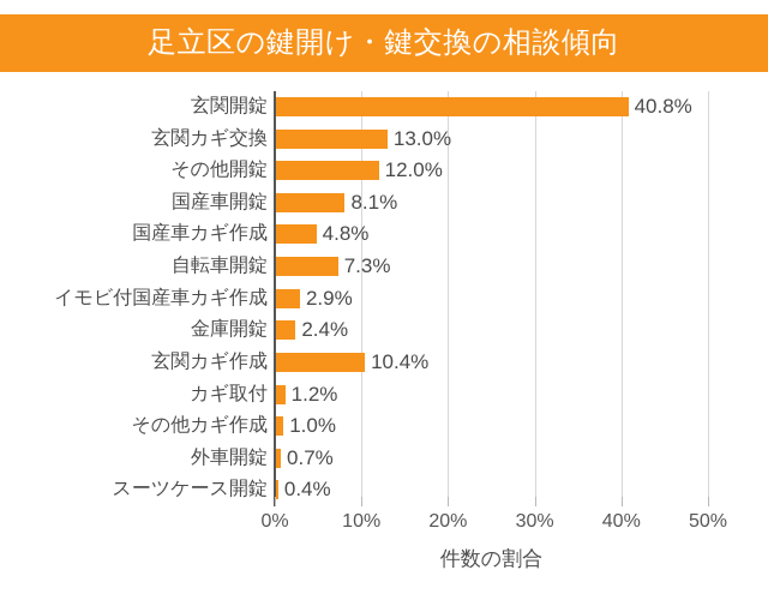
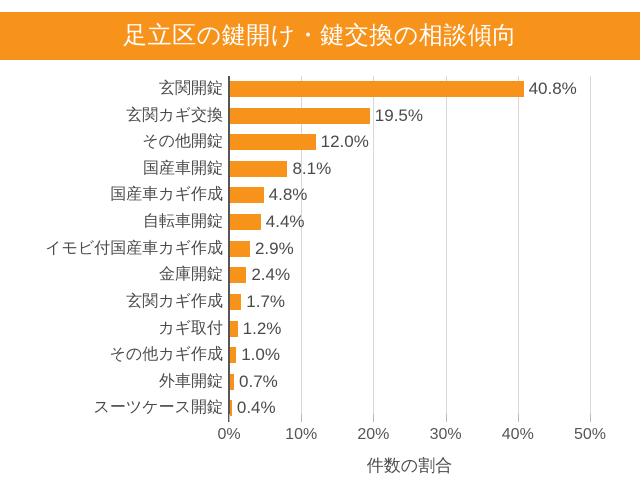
玄関カギ交換: 13.0% -> 19.5%
自転車開錠: 7.3% -> 4.4%
玄関カギ作成: 10.4% -> 1.7%
